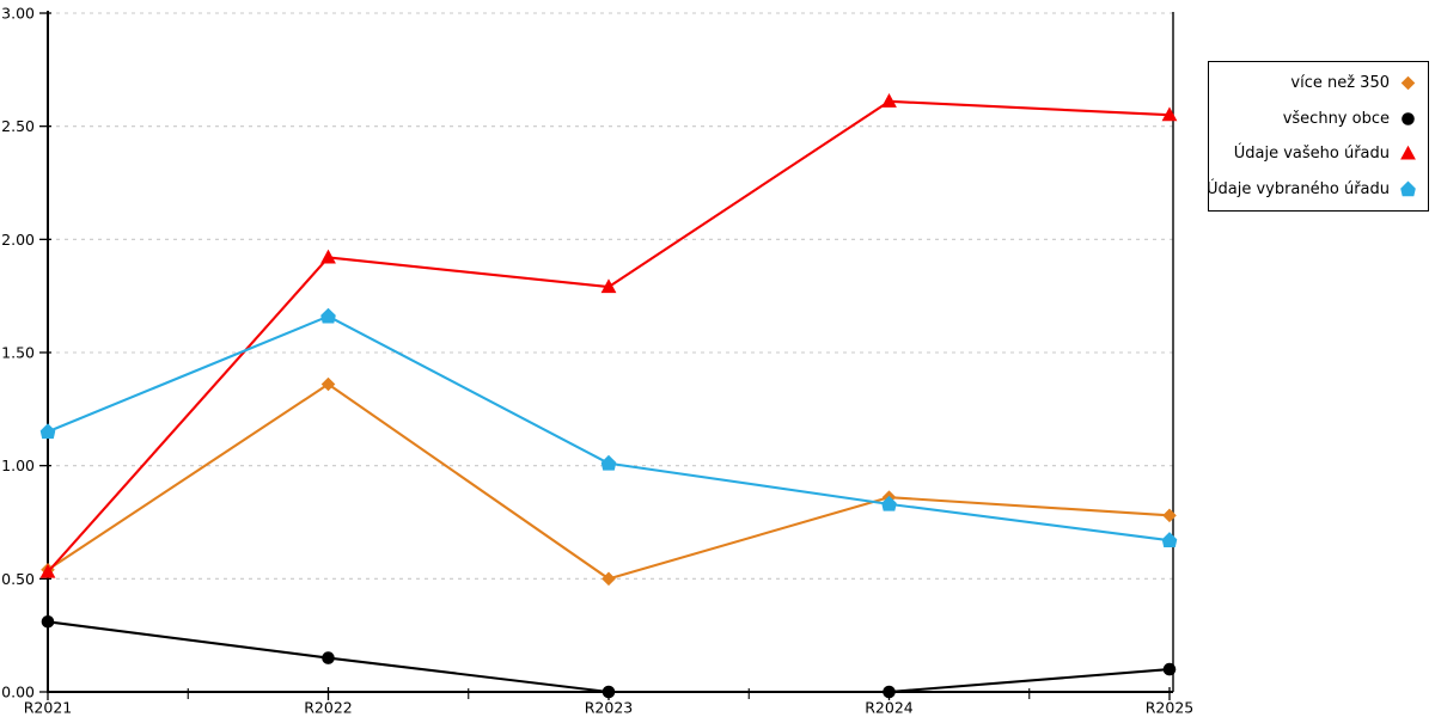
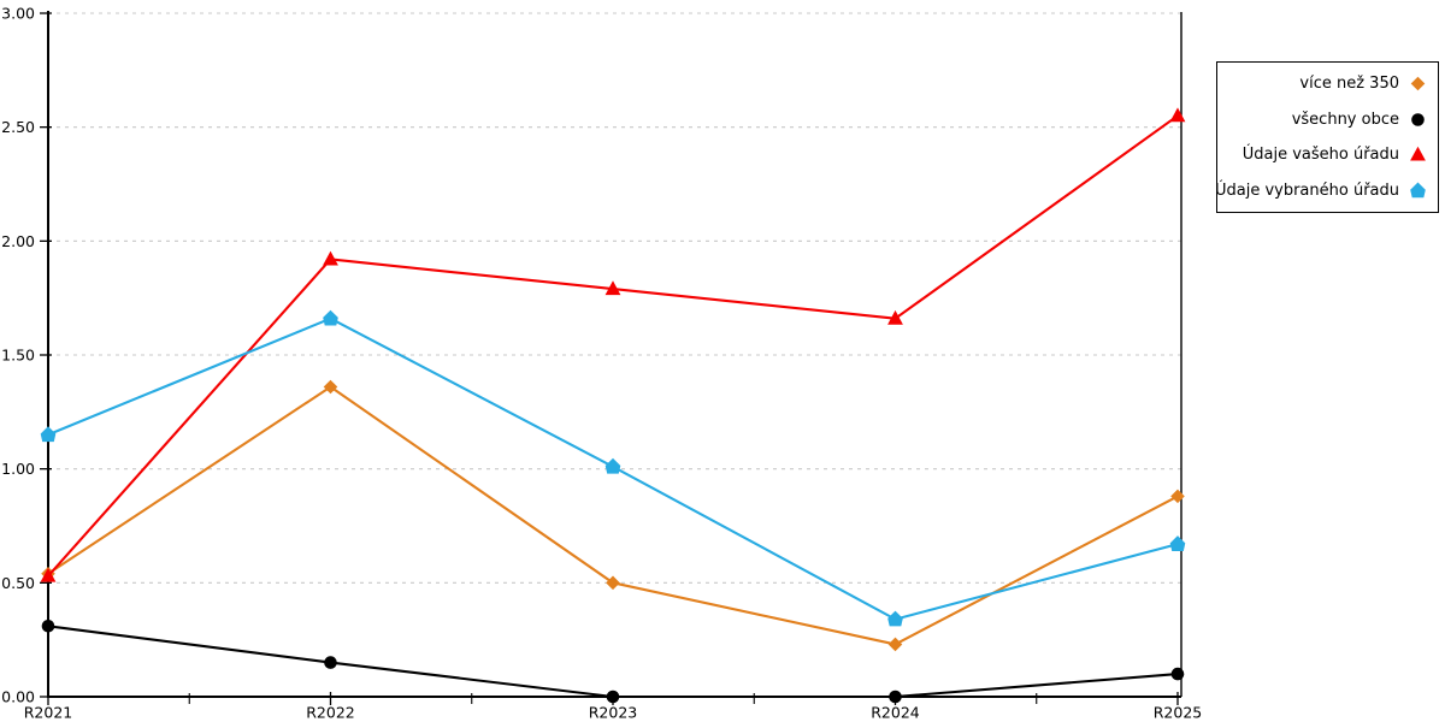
více než 350/R2024: 0.86 -> 0.23
Údaje vašeho úřadu/R2024: 2.61 -> 1.66
Údaje vybraného úřadu/R2024: 0.83 -> 0.34
více než 350/R2025: 0.78 -> 0.88
